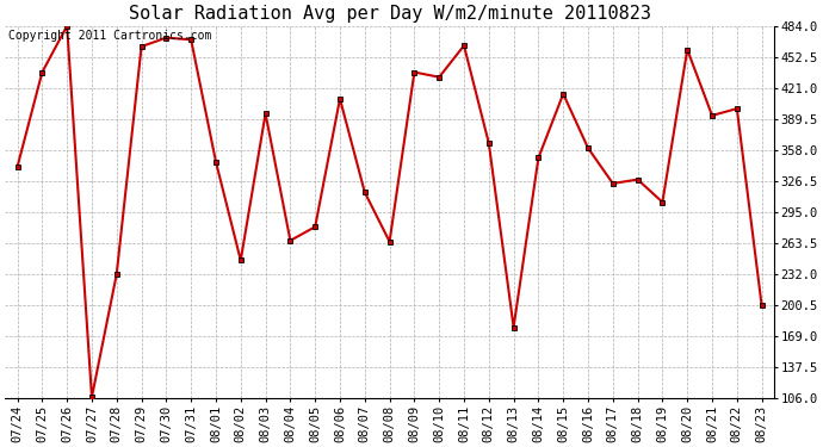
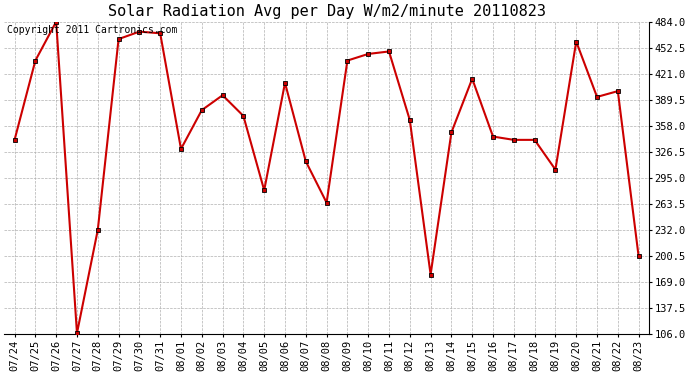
08/01: 346 -> 330
08/02: 246 -> 377
08/04: 266 -> 370
08/10: 432 -> 445
08/11: 464 -> 448
08/16: 360 -> 345
08/17: 324 -> 341
08/18: 328 -> 341
